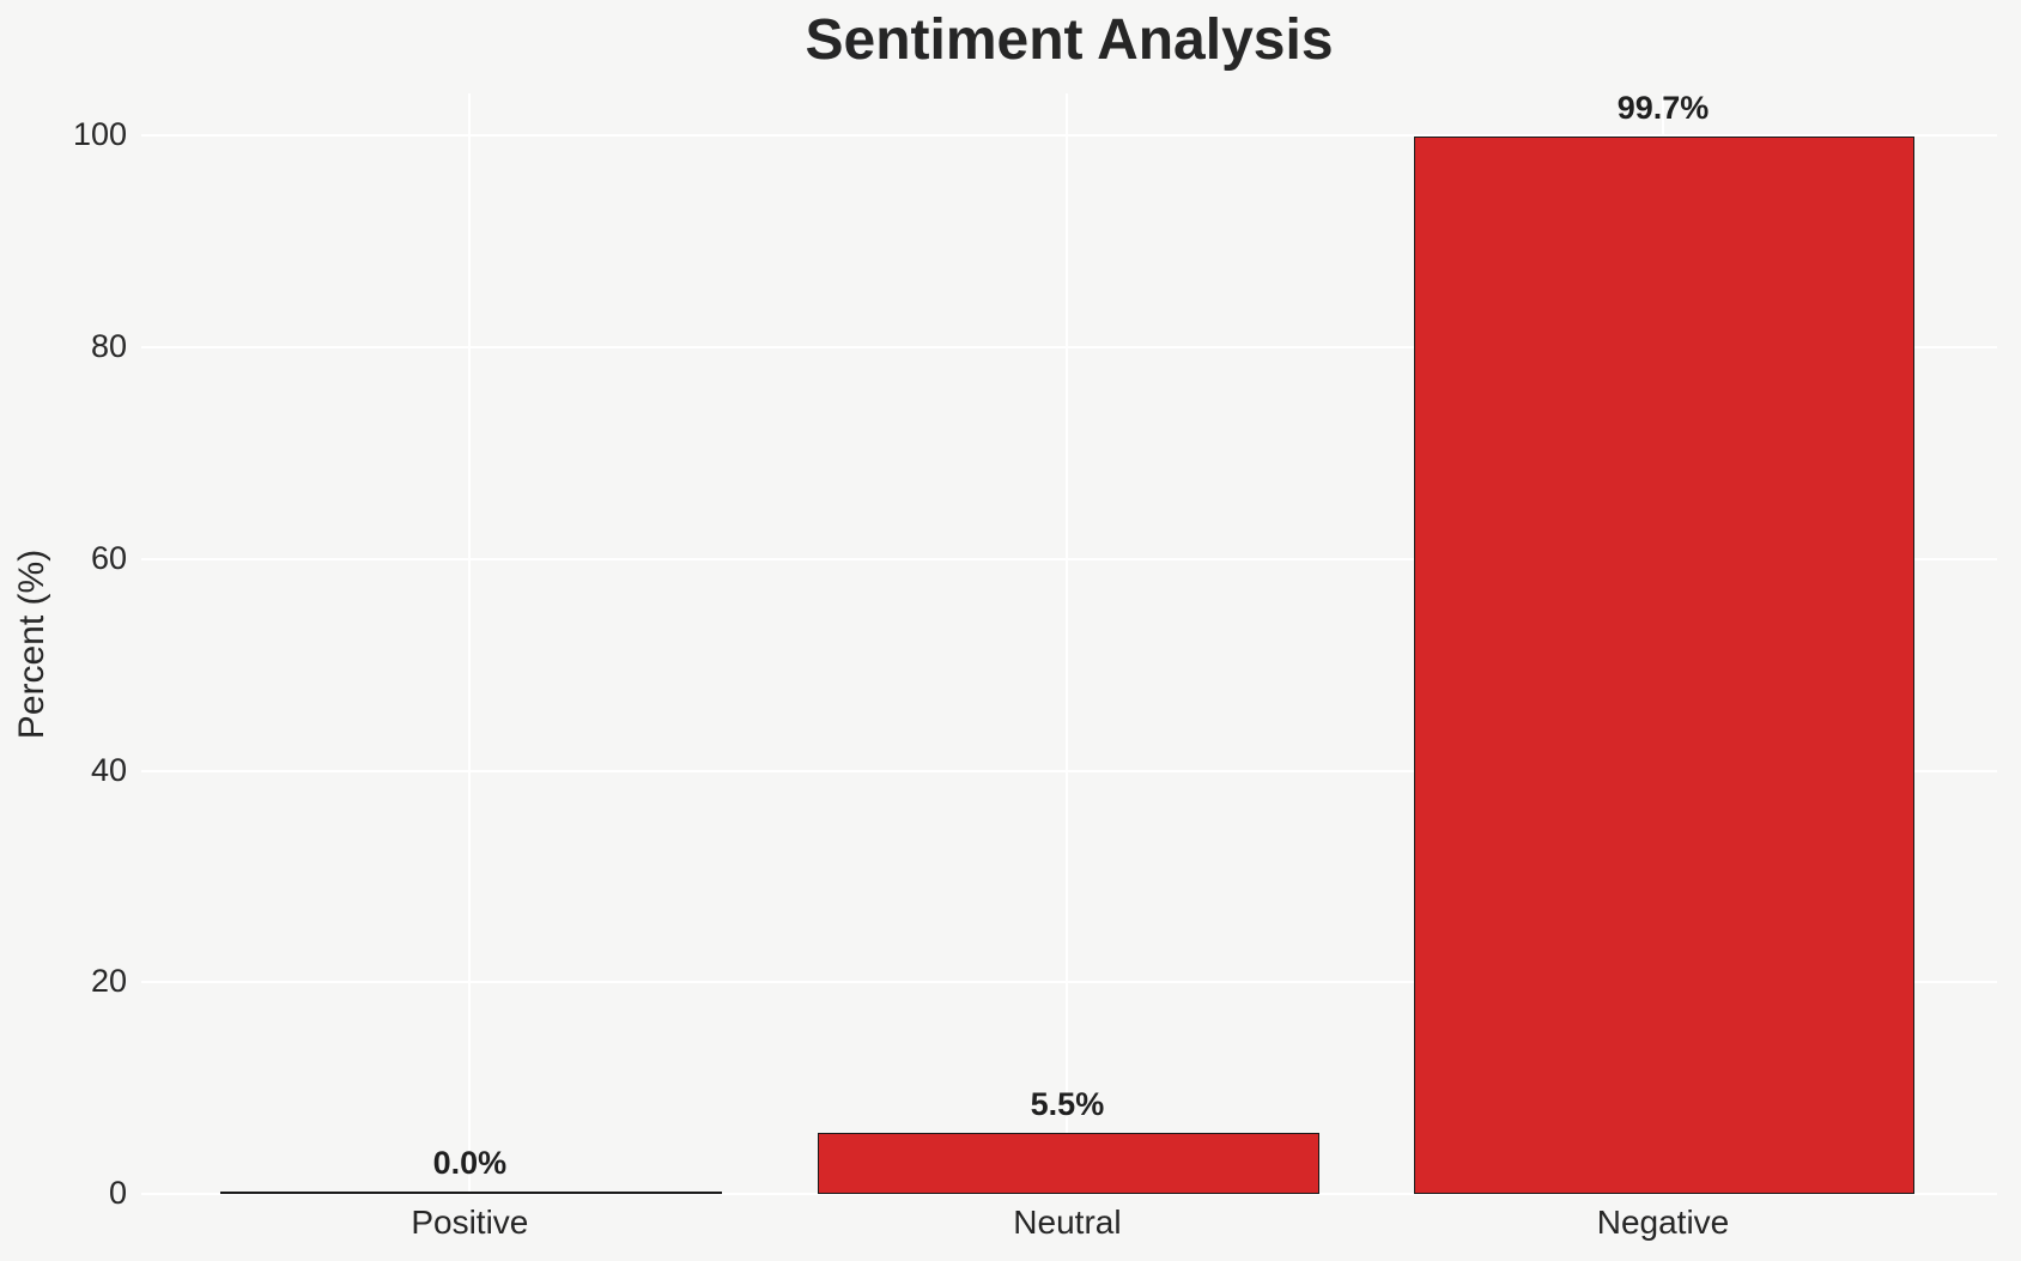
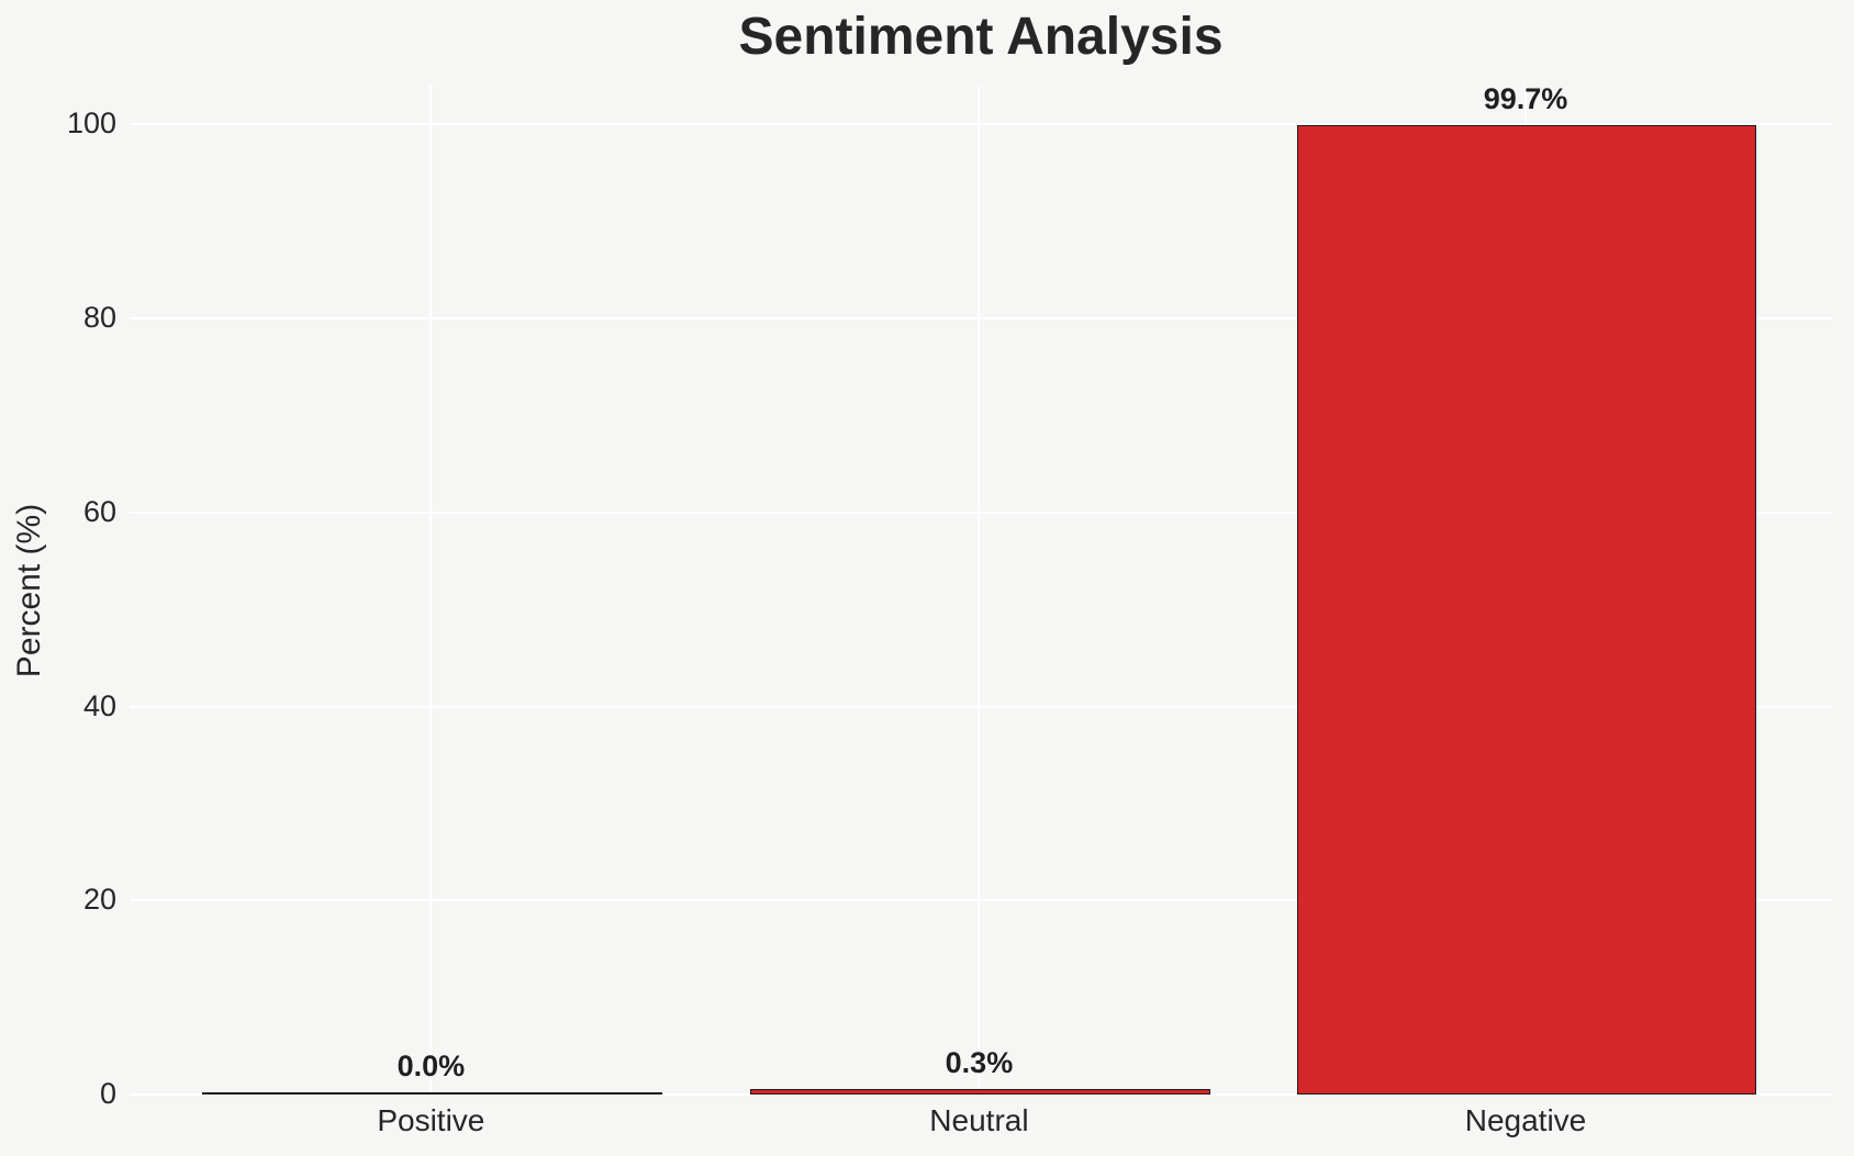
Neutral: 5.5% -> 0.3%
